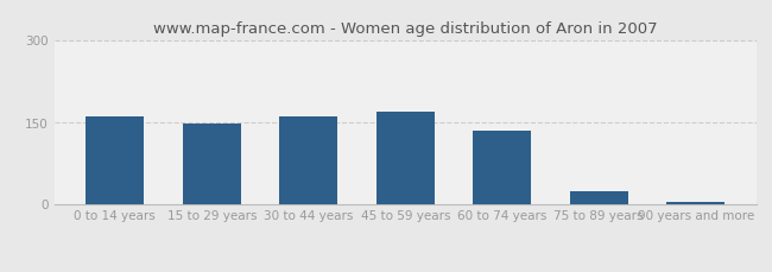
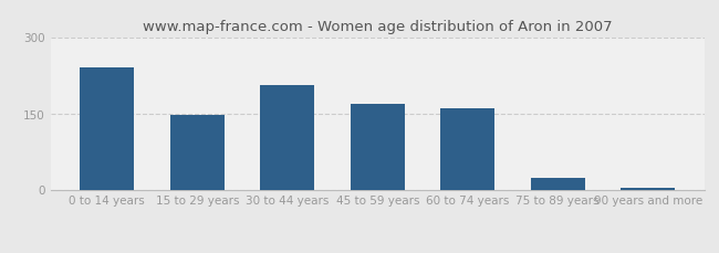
0 to 14 years: 160 -> 240
30 to 44 years: 159 -> 205
60 to 74 years: 133 -> 160
